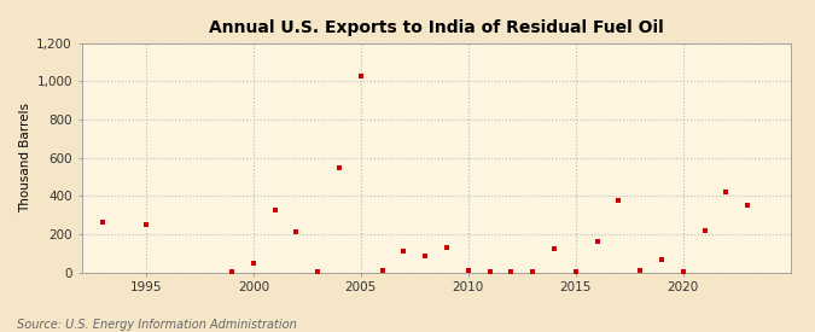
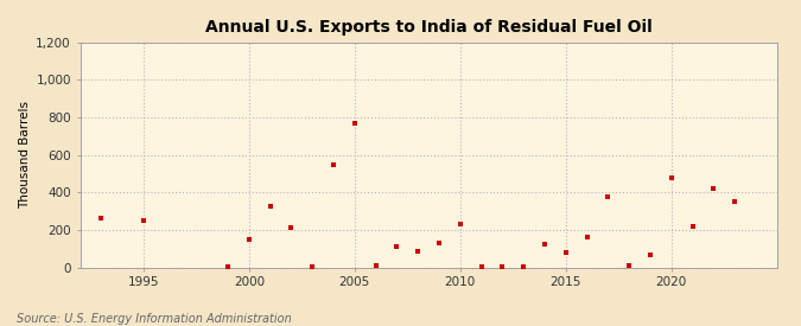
2000: 50 -> 150
2005: 1,030 -> 770
2010: 10 -> 230
2015: 0 -> 80
2020: 0 -> 480
